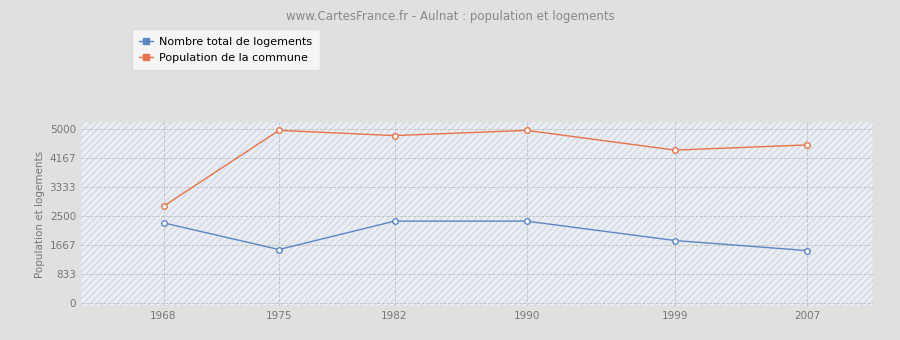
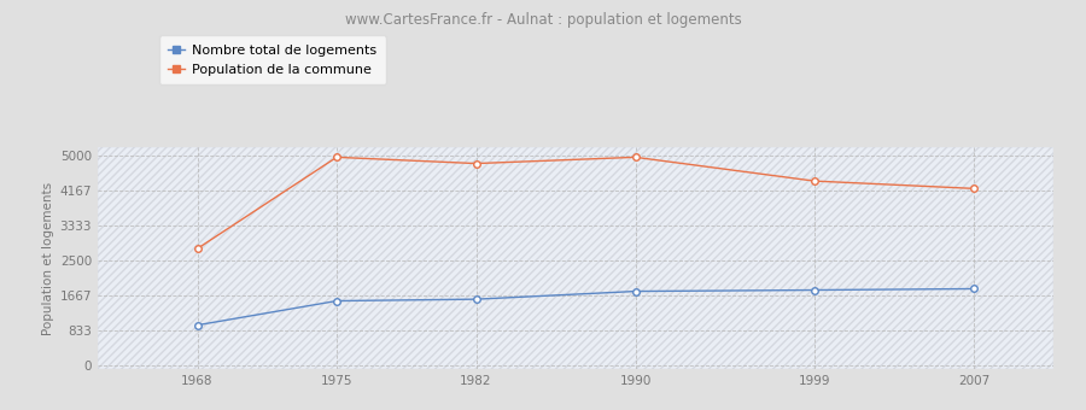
Nombre total de logements/1968: 2300 -> 950
Nombre total de logements/1982: 2350 -> 1570
Nombre total de logements/1990: 2350 -> 1760
Nombre total de logements/2007: 1500 -> 1820
Population de la commune/2007: 4550 -> 4220
